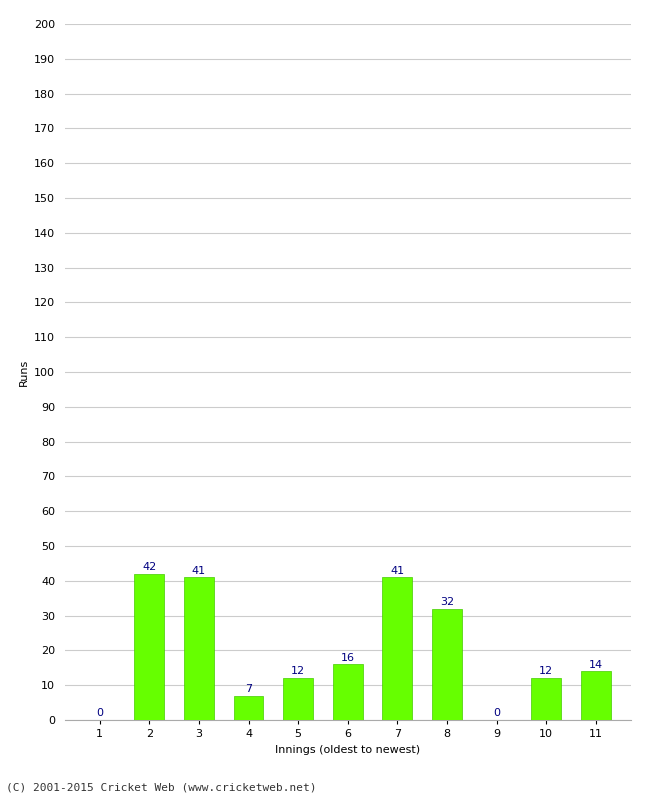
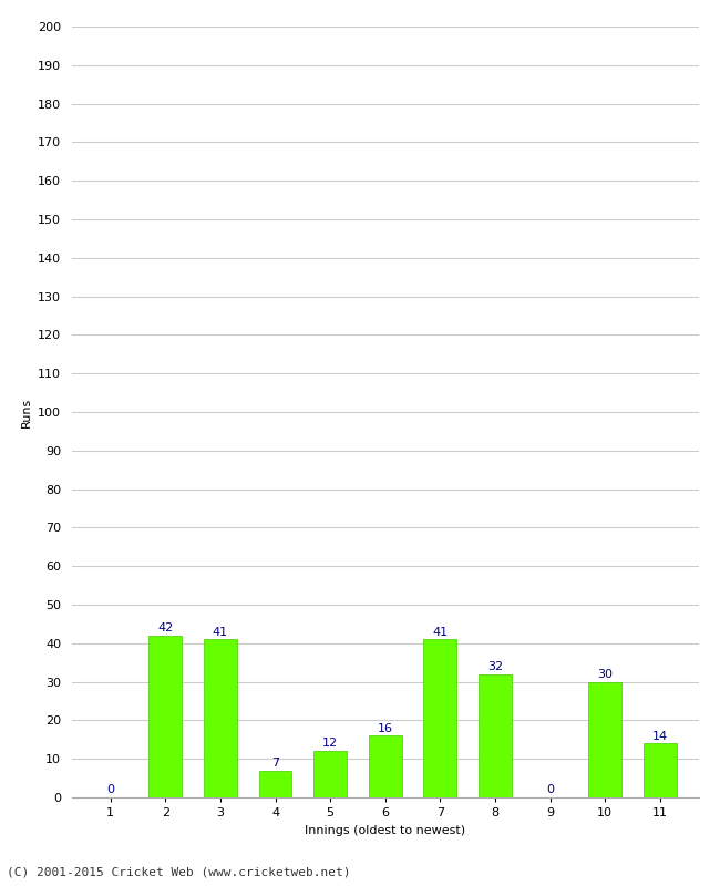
10: 12 -> 30
